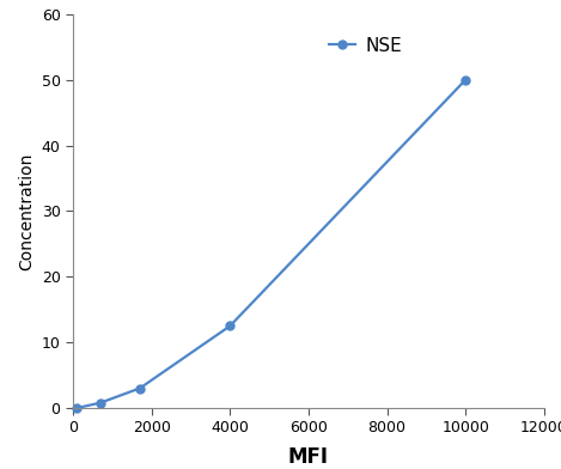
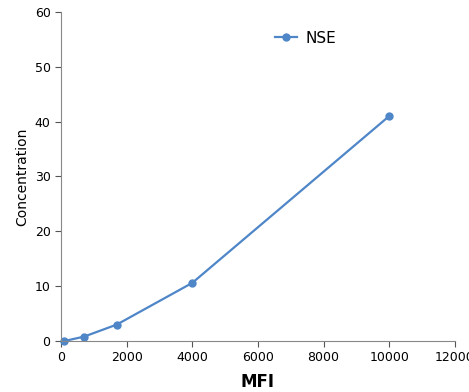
4000: 12.5 -> 10.6
10000: 50.0 -> 41.0
